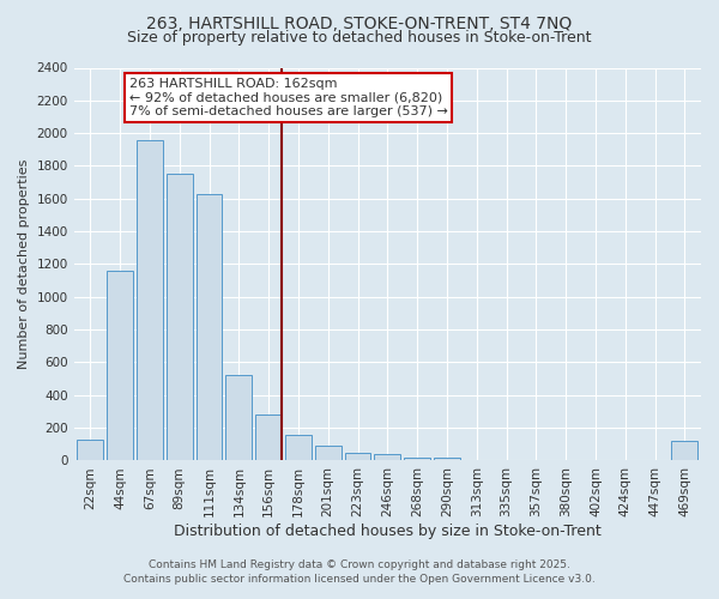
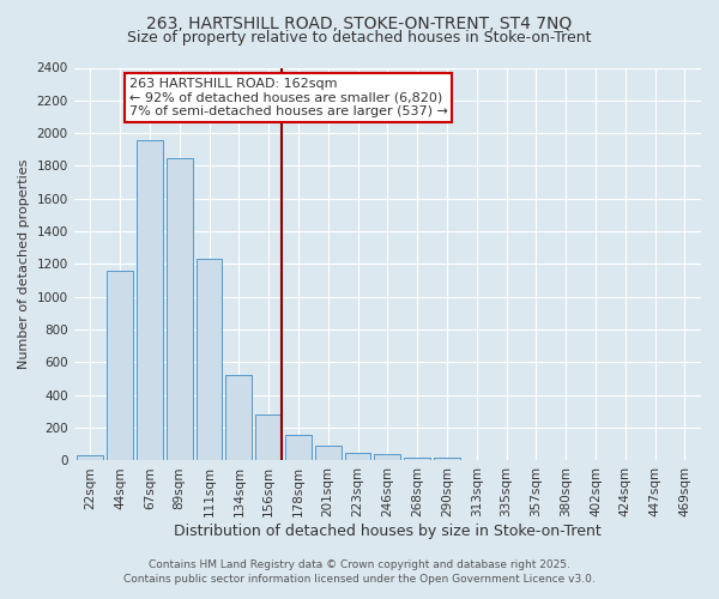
22sqm: 130 -> 30
89sqm: 1750 -> 1850
111sqm: 1630 -> 1230
469sqm: 120 -> 0
